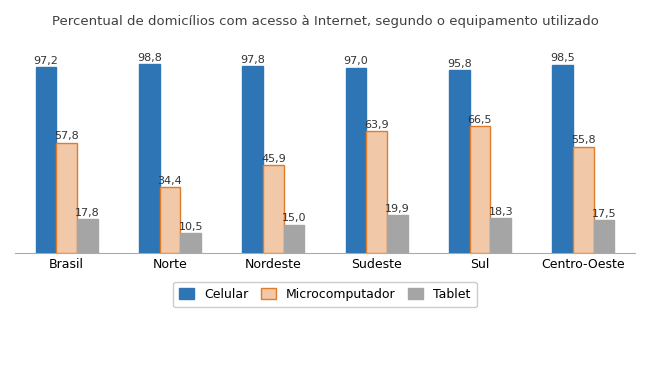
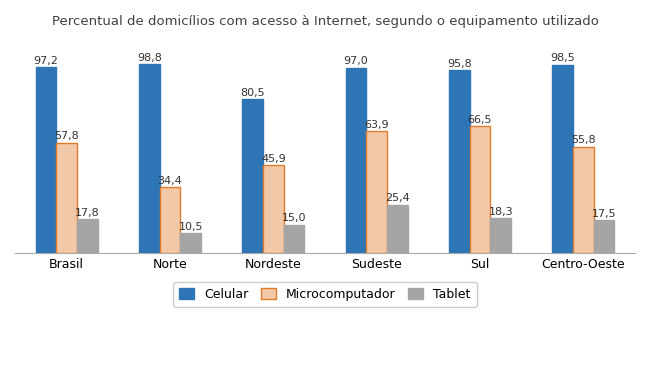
Celular/Nordeste: 97,8 -> 80,5
Tablet/Sudeste: 19,9 -> 25,4
